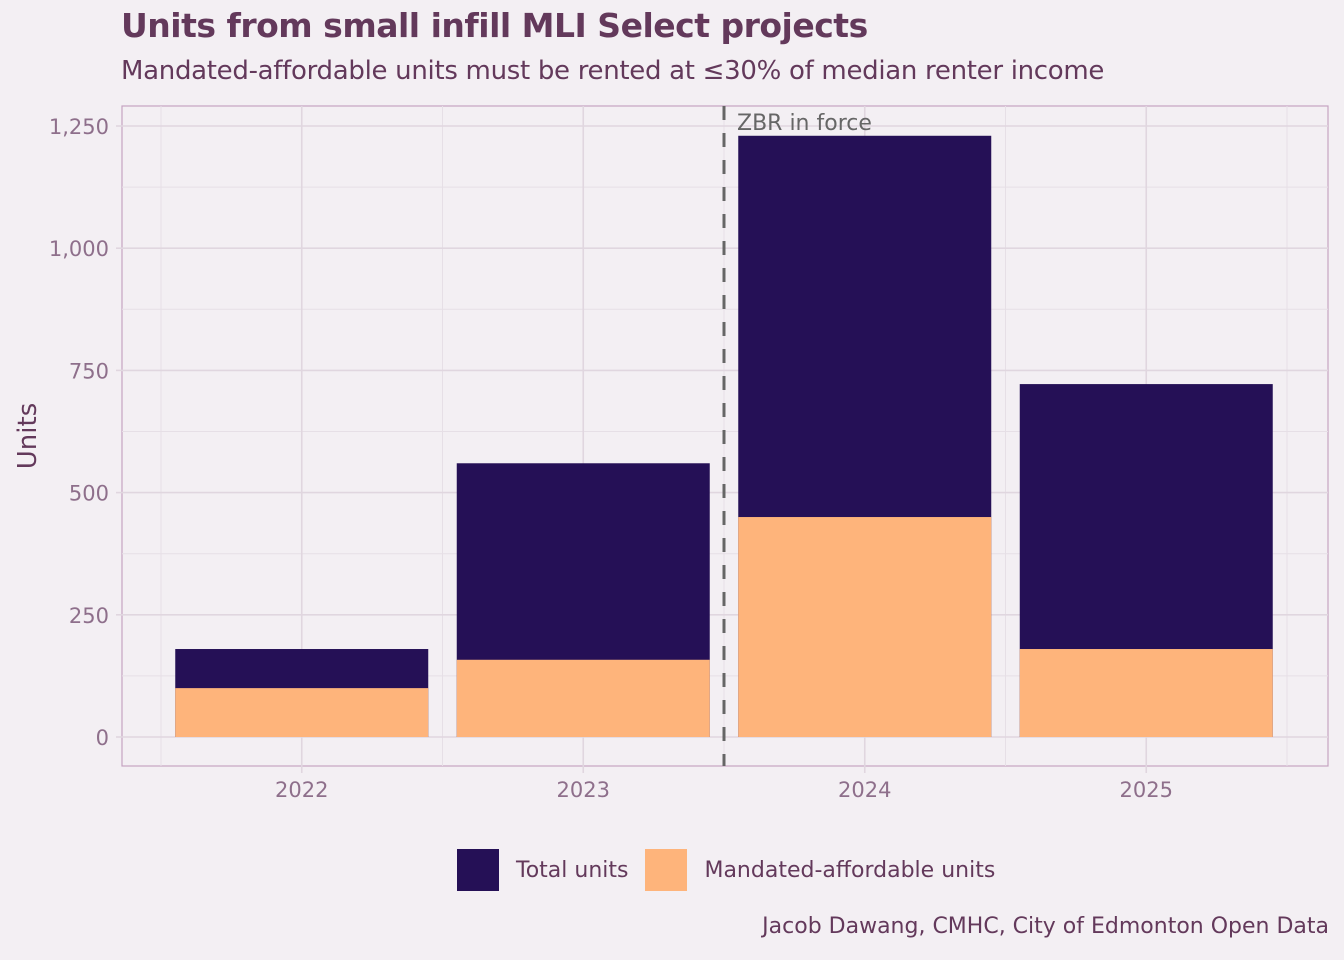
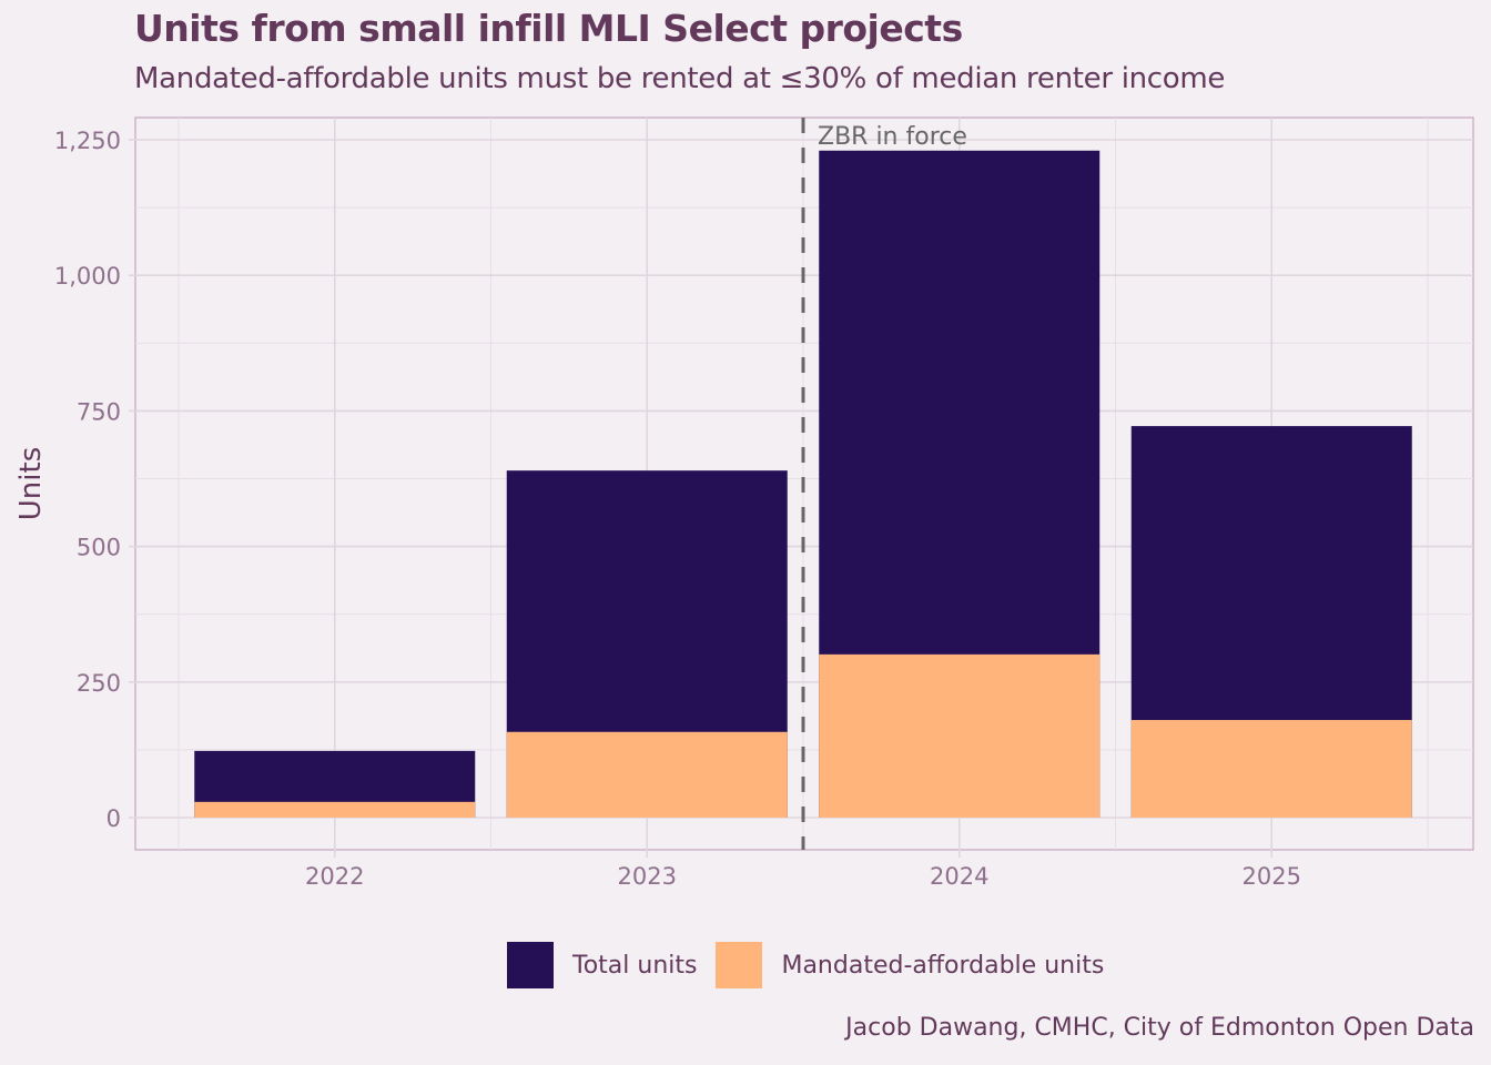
Total units/2022: 180 -> 120
Mandated-affordable units/2022: 100 -> 30
Total units/2023: 560 -> 640
Mandated-affordable units/2024: 450 -> 300
